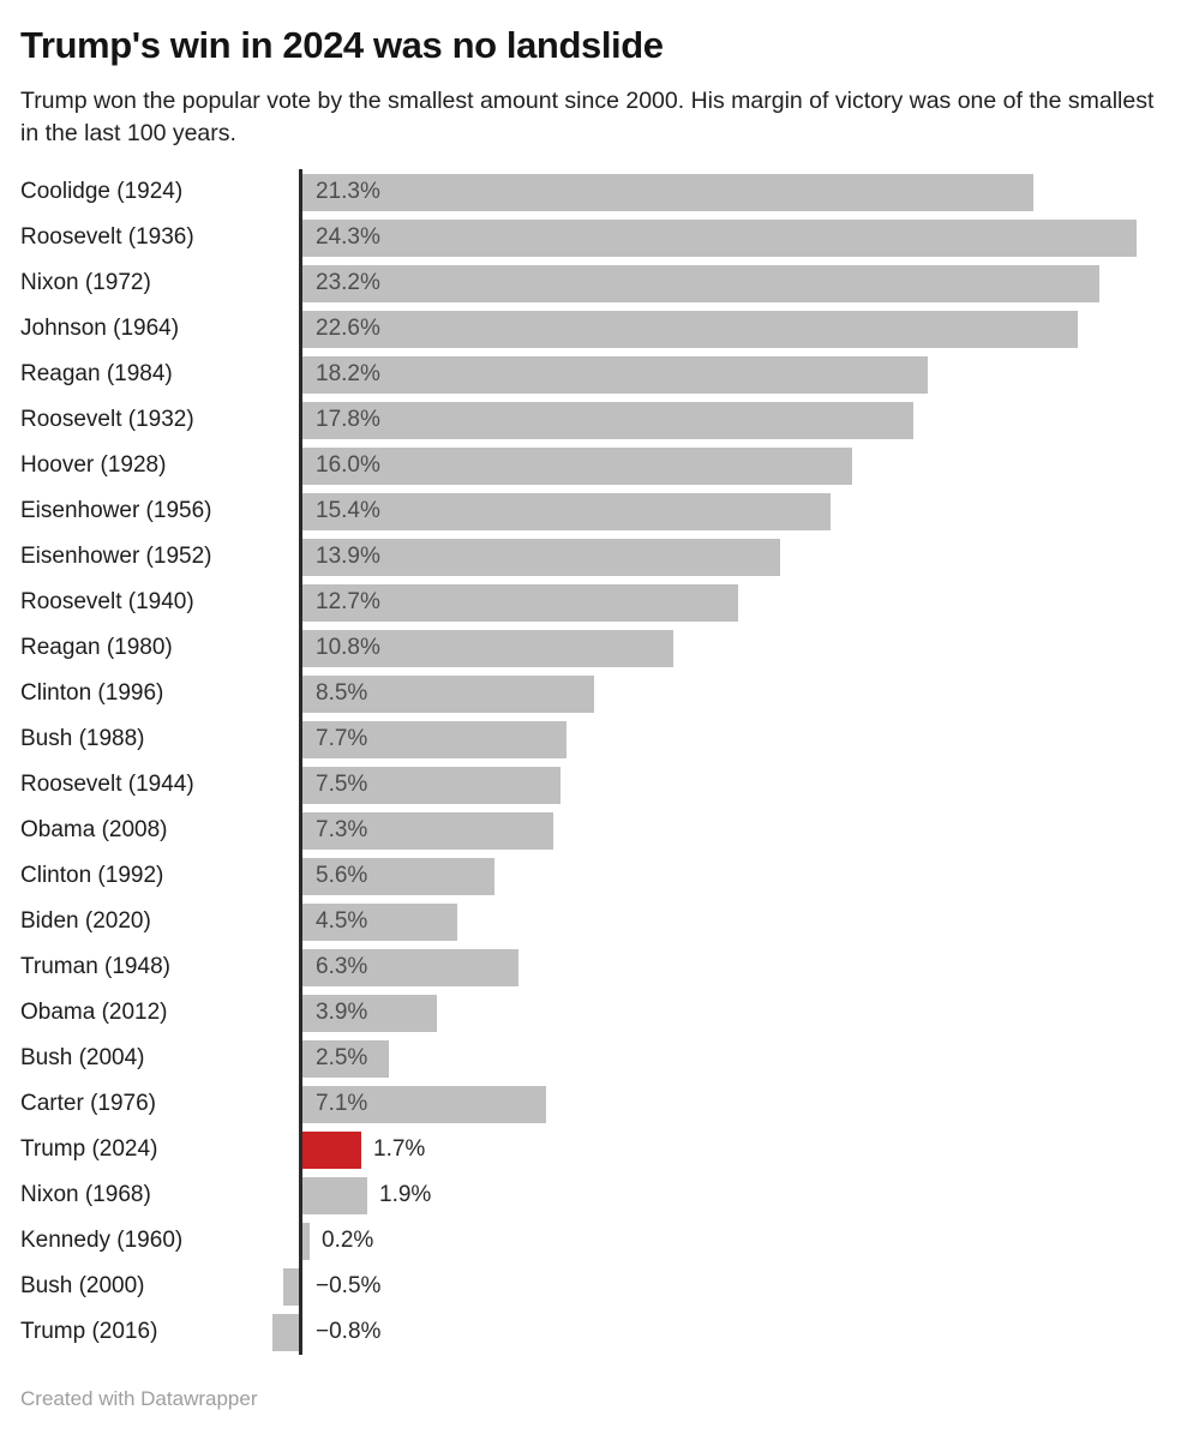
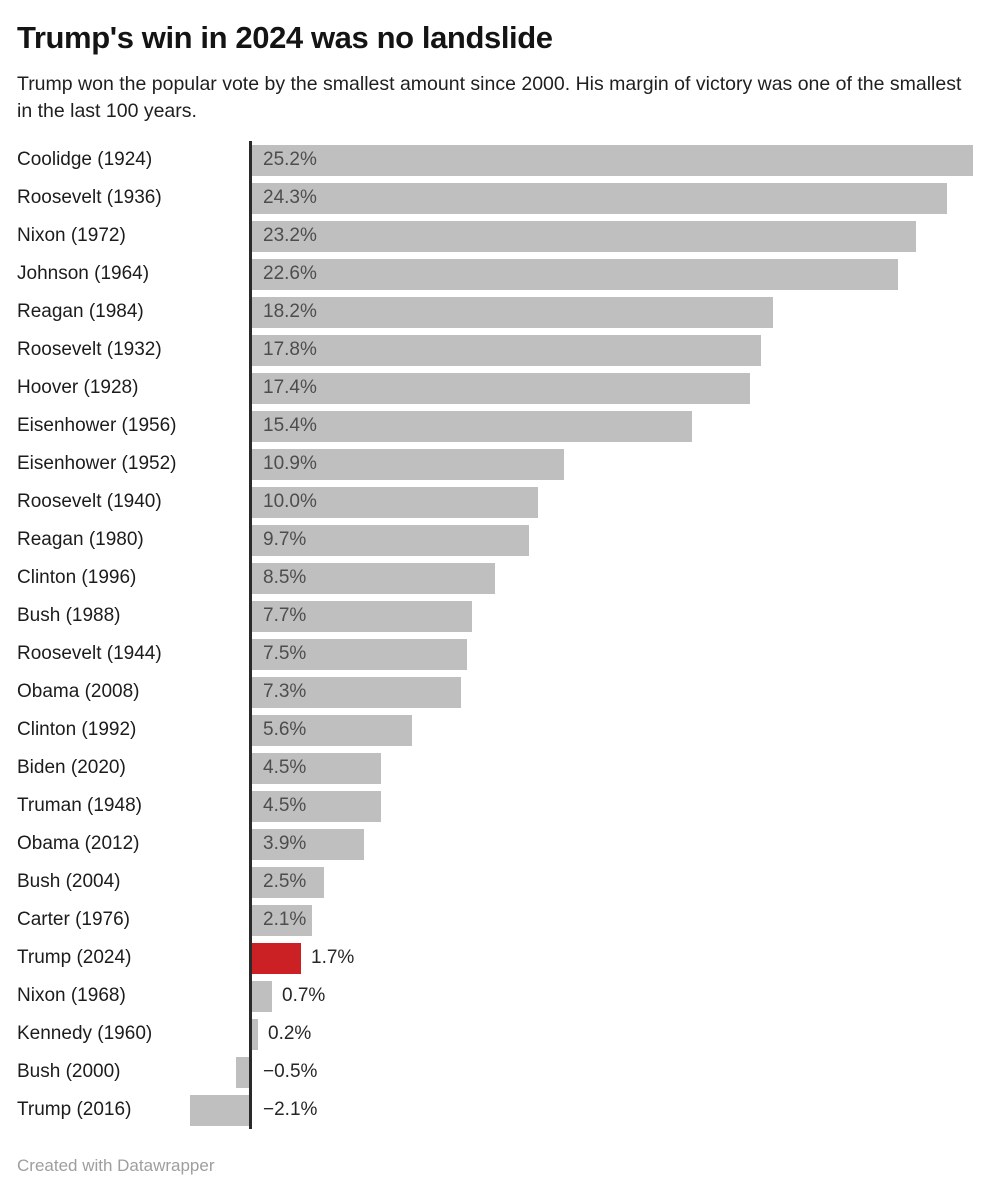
Coolidge (1924): 21.3% -> 25.2%
Hoover (1928): 16.0% -> 17.4%
Eisenhower (1952): 13.9% -> 10.9%
Roosevelt (1940): 12.7% -> 10.0%
Reagan (1980): 10.8% -> 9.7%
Truman (1948): 6.3% -> 4.5%
Carter (1976): 7.1% -> 2.1%
Nixon (1968): 1.9% -> 0.7%
Trump (2016): −0.8% -> −2.1%
